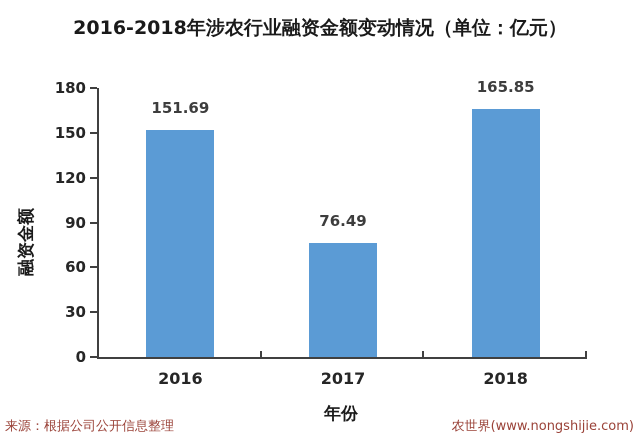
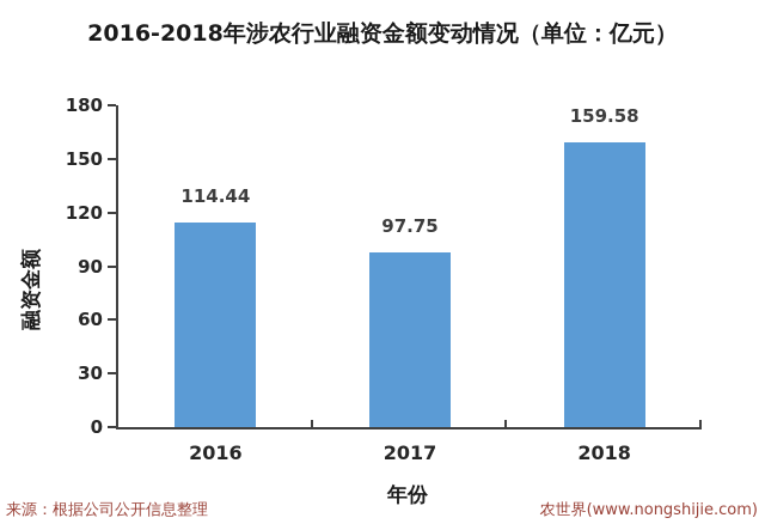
2016: 151.69 -> 114.44
2017: 76.49 -> 97.75
2018: 165.85 -> 159.58
